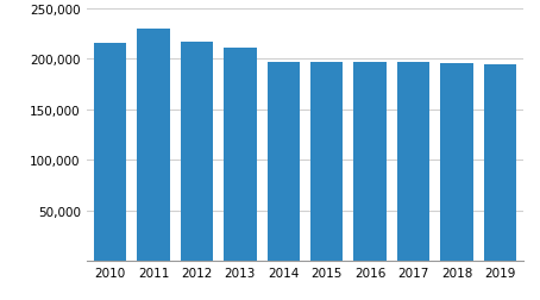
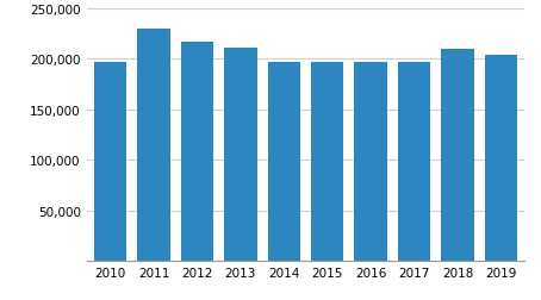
2010: 215,000 -> 196,000
2018: 195,000 -> 210,000
2019: 194,000 -> 204,000
